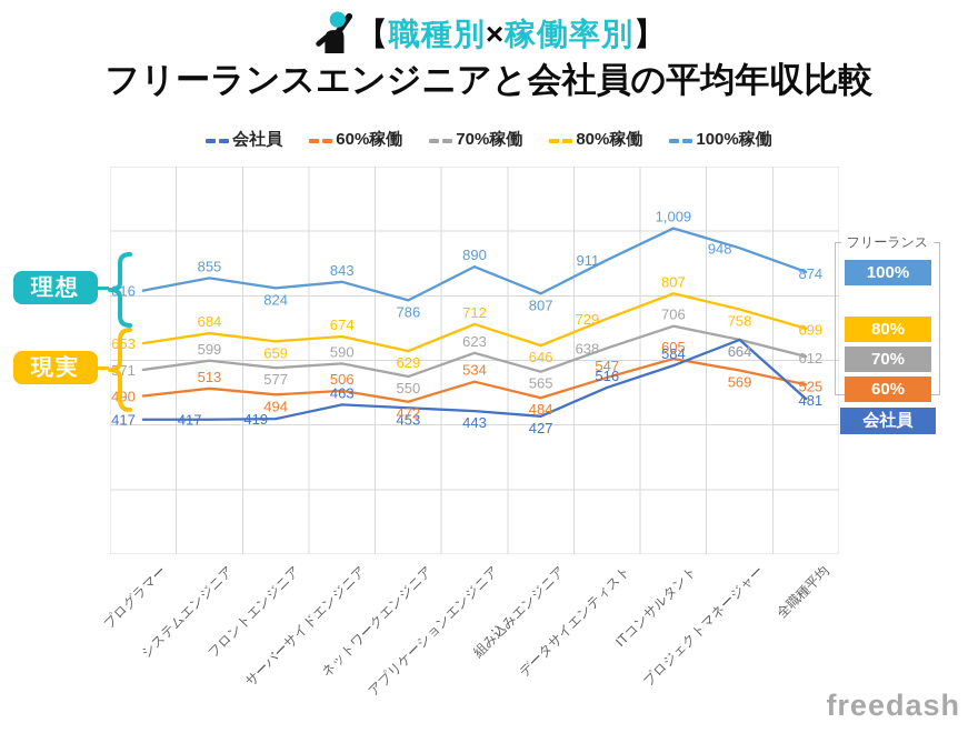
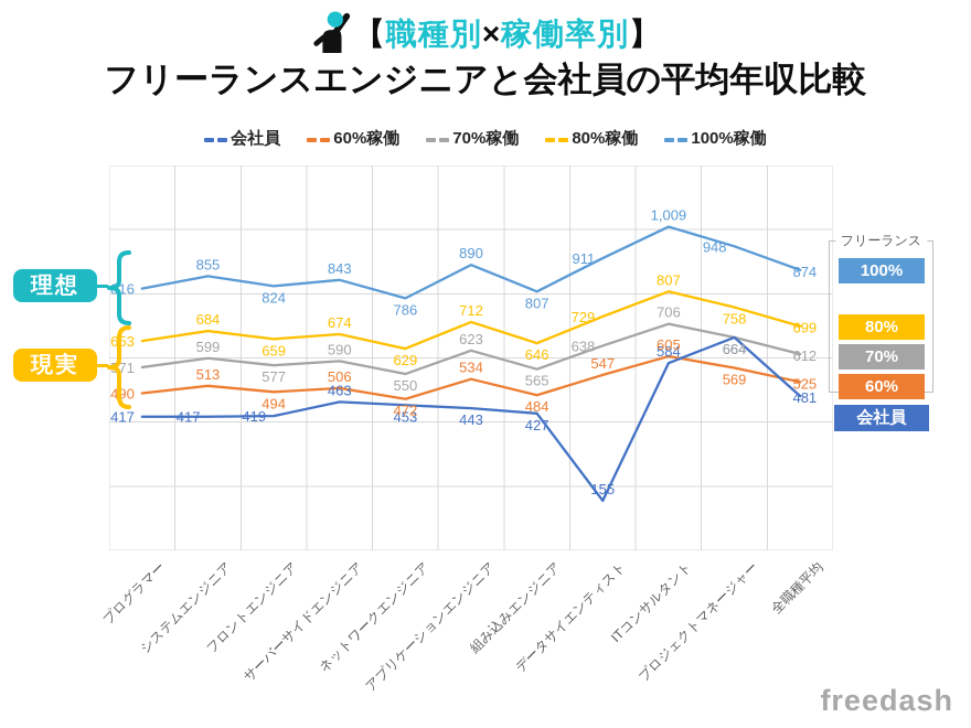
会社員/データサイエンティスト: 516 -> 155
